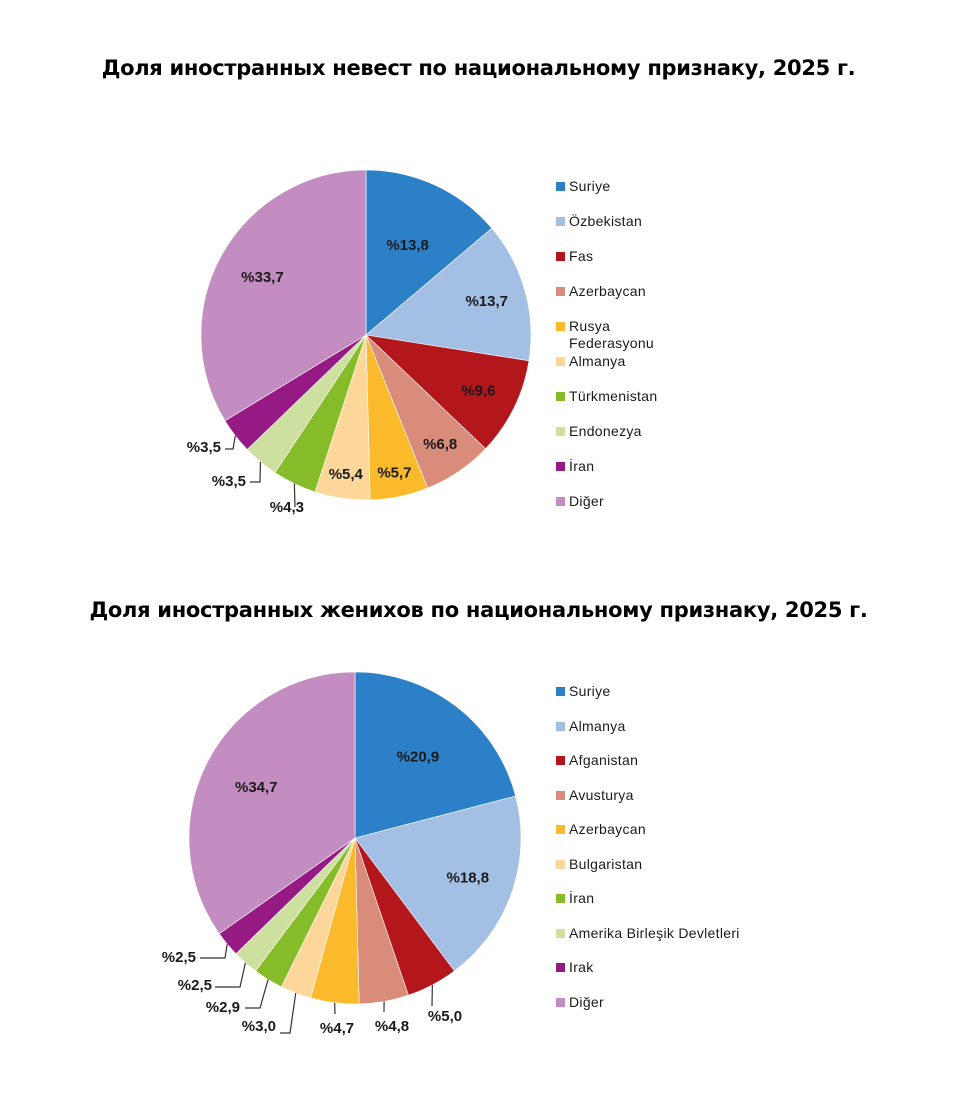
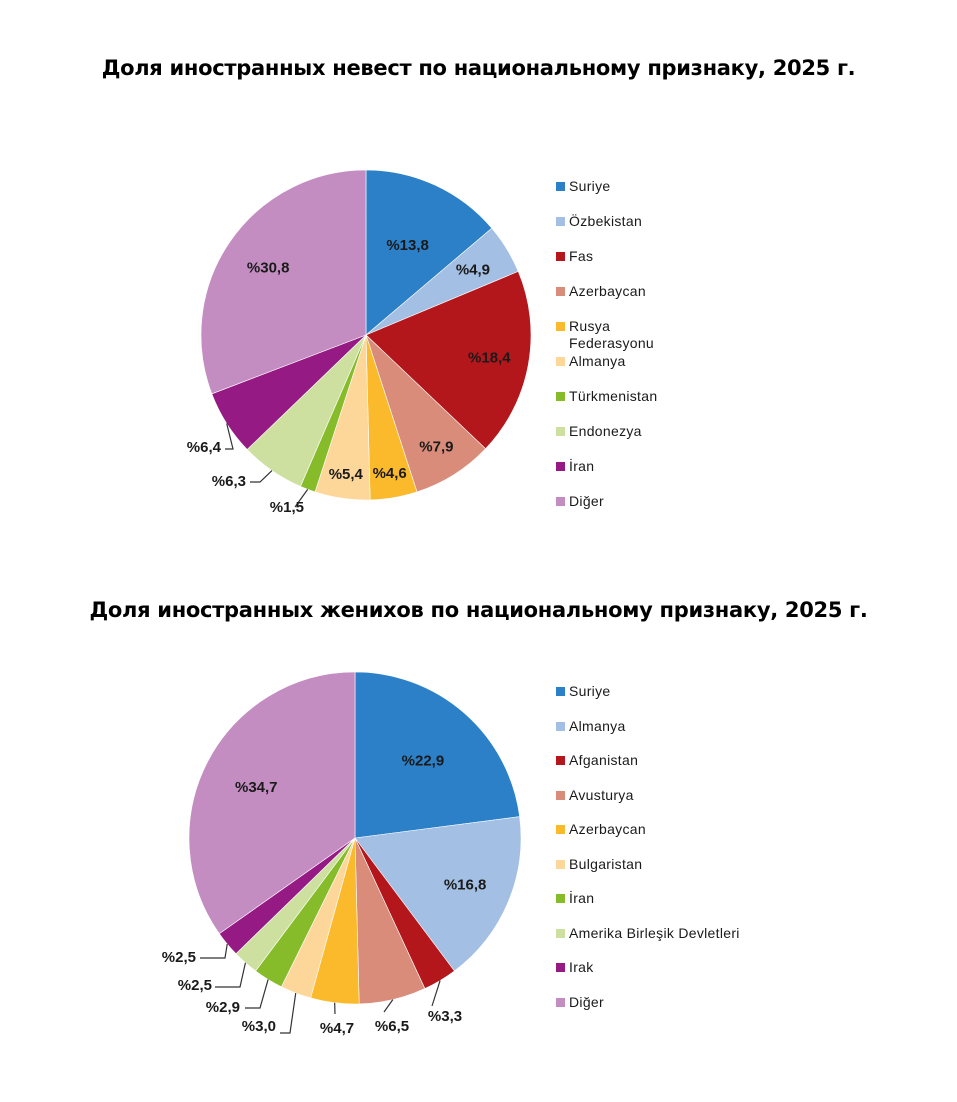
Доля иностранных невест по национальному признаку, 2025 г./Özbekistan: 13,7 -> 4,9
Доля иностранных невест по национальному признаку, 2025 г./Fas: 9,6 -> 18,4
Доля иностранных невест по национальному признаку, 2025 г./Azerbaycan: 6,8 -> 7,9
Доля иностранных невест по национальному признаку, 2025 г./Rusya Federasyonu: 5,7 -> 4,6
Доля иностранных невест по национальному признаку, 2025 г./Türkmenistan: 4,3 -> 1,5
Доля иностранных невест по национальному признаку, 2025 г./Endonezya: 3,5 -> 6,3
Доля иностранных невест по национальному признаку, 2025 г./İran: 3,5 -> 6,4
Доля иностранных невест по национальному признаку, 2025 г./Diğer: 33,7 -> 30,8
Доля иностранных женихов по национальному признаку, 2025 г./Suriye: 20,9 -> 22,9
Доля иностранных женихов по национальному признаку, 2025 г./Almanya: 18,8 -> 16,8
Доля иностранных женихов по национальному признаку, 2025 г./Afganistan: 5,0 -> 3,3
Доля иностранных женихов по национальному признаку, 2025 г./Avusturya: 4,8 -> 6,5
